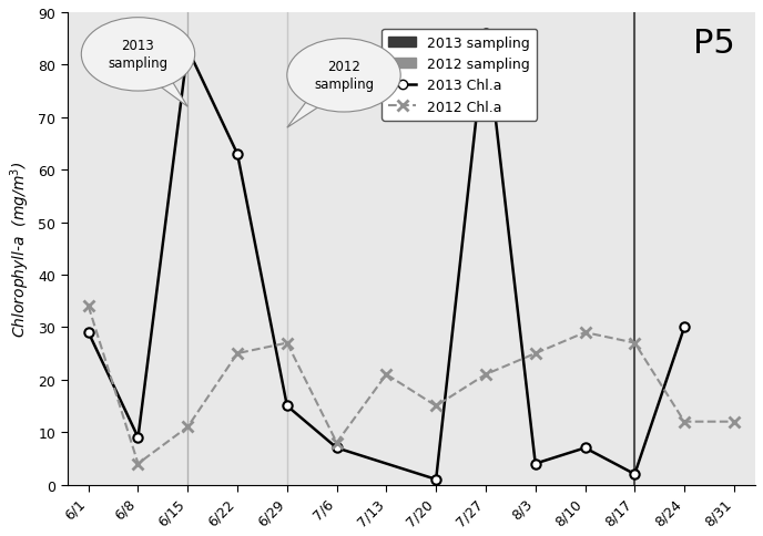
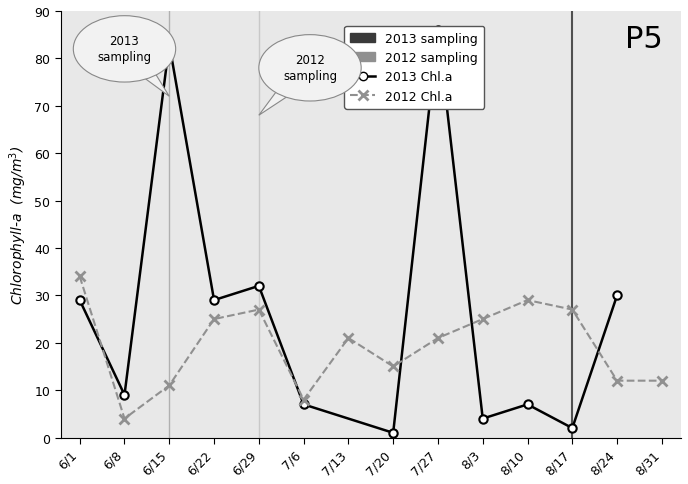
2013 Chl.a/6/22: 63 -> 29
2013 Chl.a/6/29: 15 -> 32
